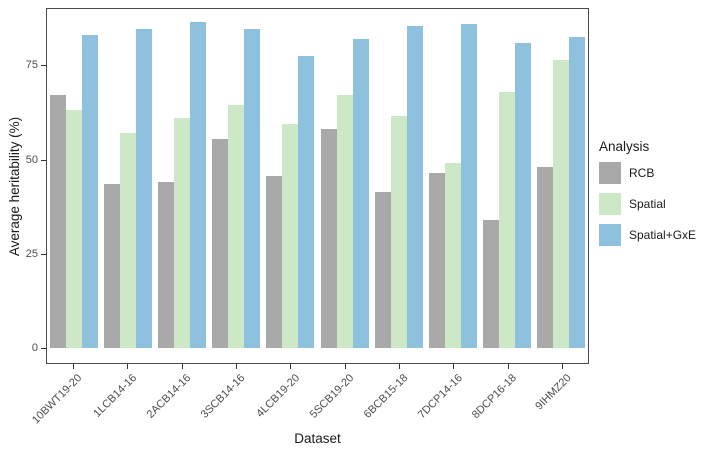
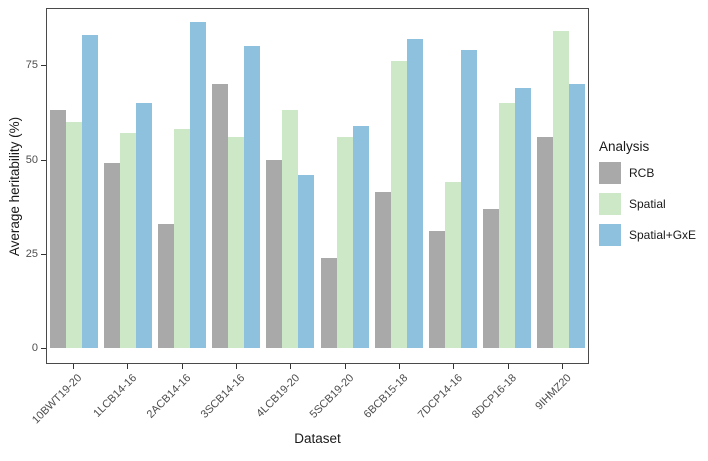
RCB/10BWT19-20: 67 -> 63
Spatial/10BWT19-20: 63 -> 60
RCB/1LCB14-16: 44 -> 49
Spatial+GxE/1LCB14-16: 84 -> 65
RCB/2ACB14-16: 44 -> 33
Spatial/2ACB14-16: 61 -> 58
RCB/3SCB14-16: 56 -> 70
Spatial/3SCB14-16: 64 -> 56
Spatial+GxE/3SCB14-16: 84 -> 80
RCB/4LCB19-20: 46 -> 50
Spatial/4LCB19-20: 60 -> 63
Spatial+GxE/4LCB19-20: 78 -> 46
RCB/5SCB19-20: 58 -> 24
Spatial/5SCB19-20: 67 -> 56
Spatial+GxE/5SCB19-20: 82 -> 59
Spatial/6BCB15-18: 62 -> 76
Spatial+GxE/6BCB15-18: 86 -> 82
RCB/7DCP14-16: 46 -> 31
Spatial/7DCP14-16: 49 -> 44
Spatial+GxE/7DCP14-16: 86 -> 79
RCB/8DCP16-18: 34 -> 37
Spatial/8DCP16-18: 68 -> 65
Spatial+GxE/8DCP16-18: 81 -> 69
RCB/9IHMZ20: 48 -> 56
Spatial/9IHMZ20: 76 -> 84
Spatial+GxE/9IHMZ20: 82 -> 70
